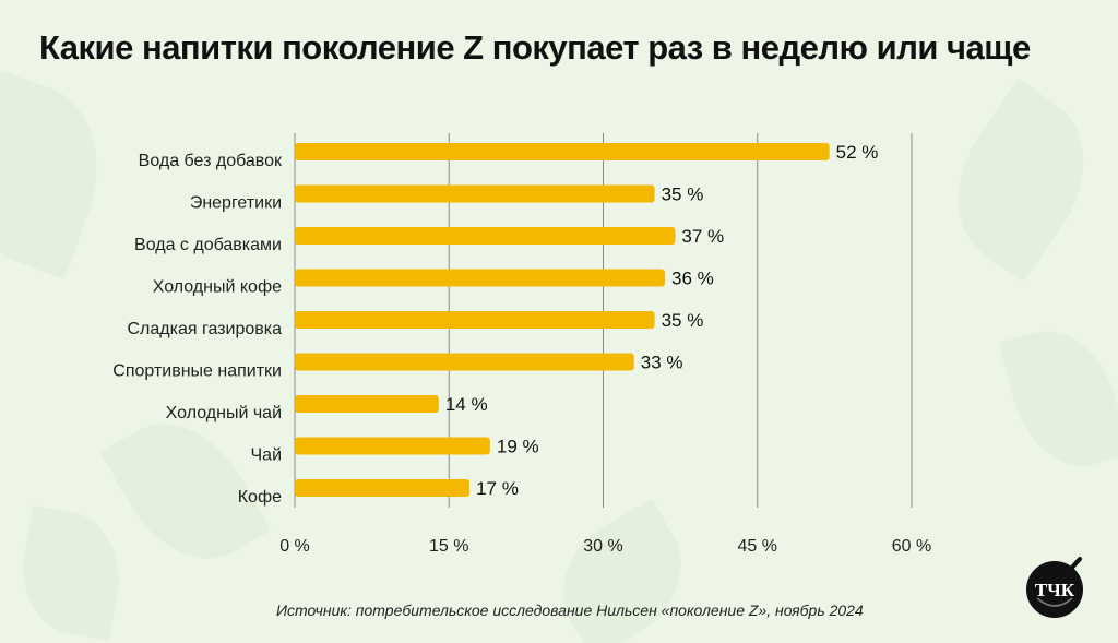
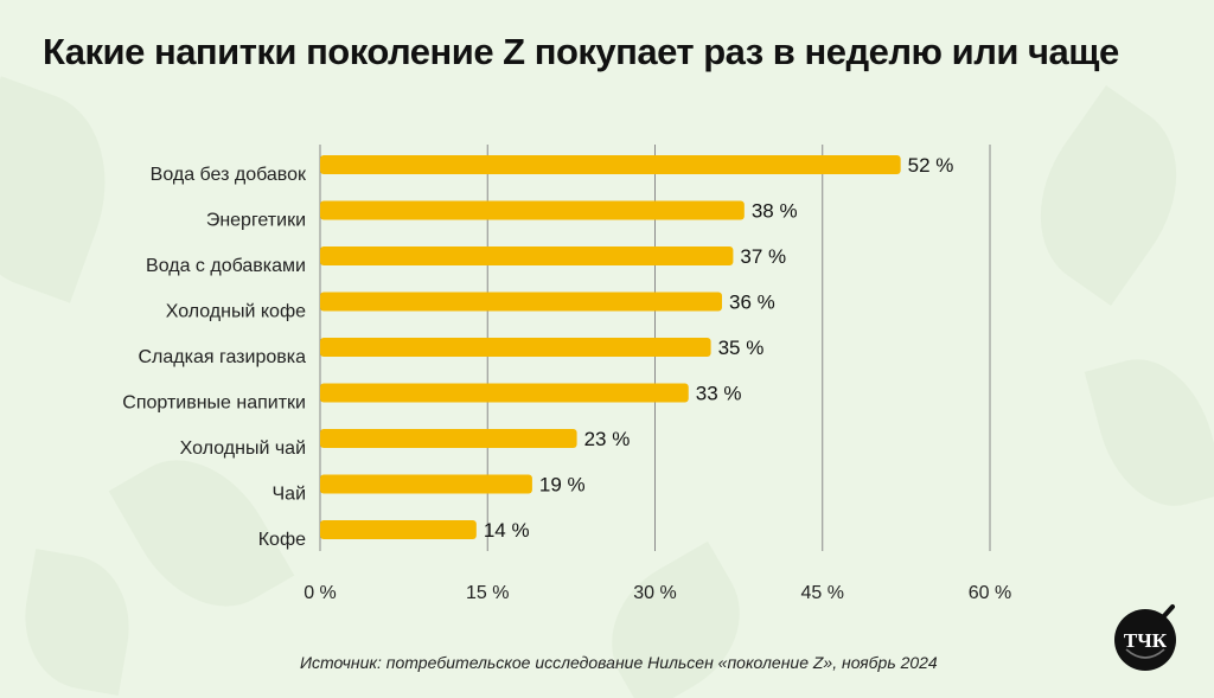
Энергетики: 35 -> 38
Холодный чай: 14 -> 23
Кофе: 17 -> 14
